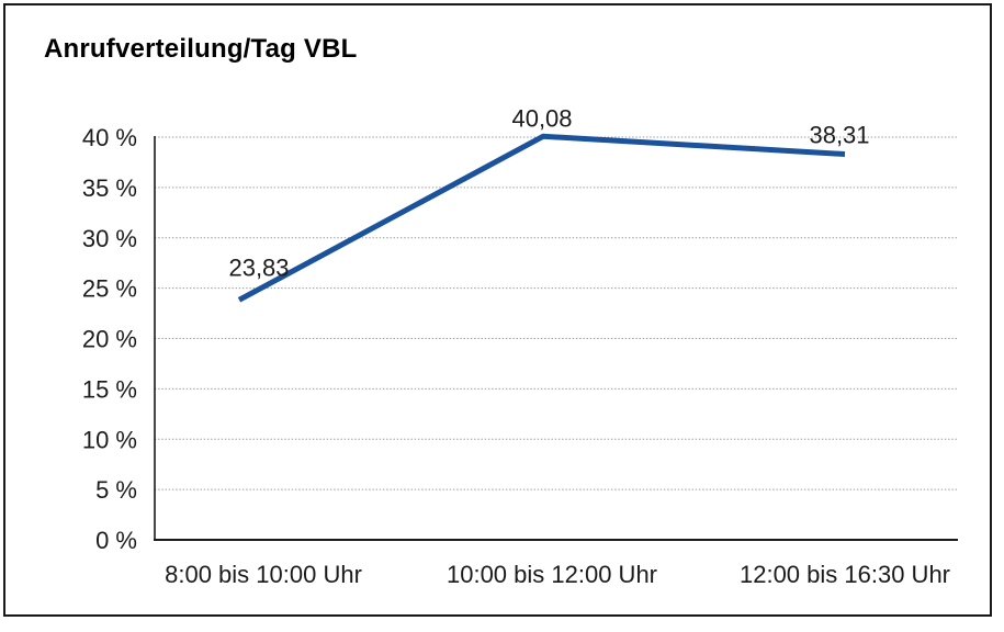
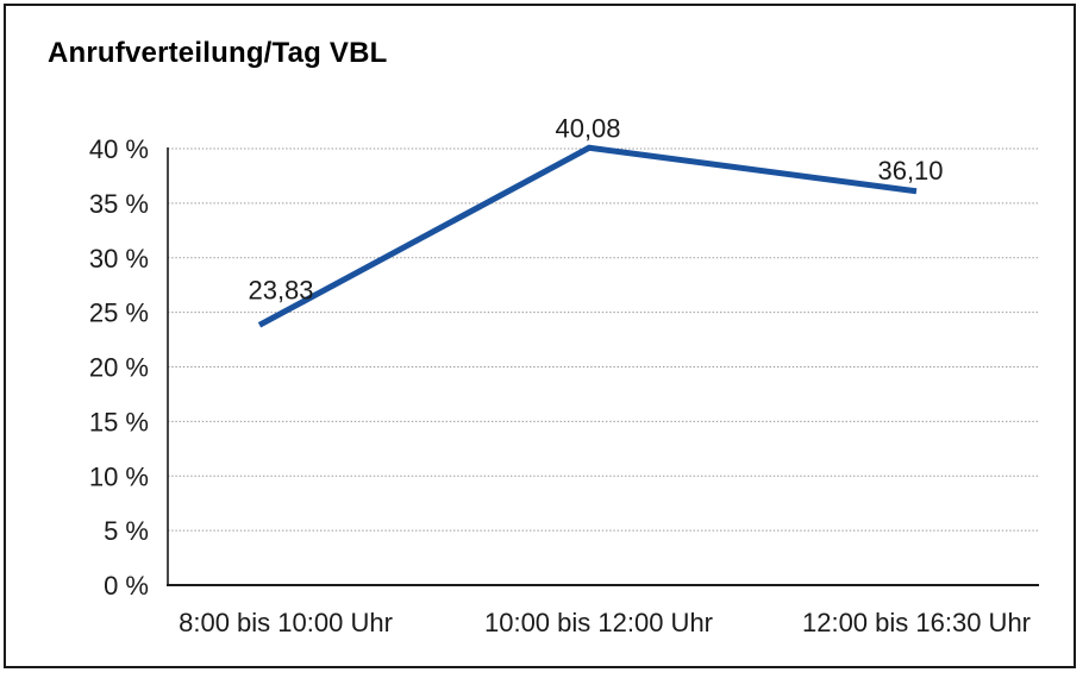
12:00 bis 16:30 Uhr: 38,31 -> 36,10
